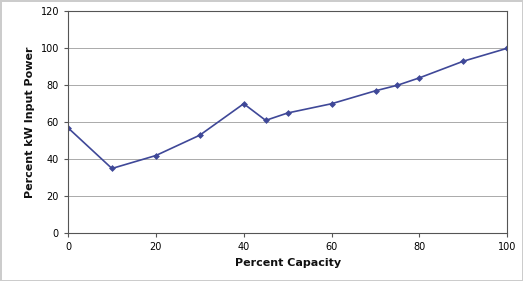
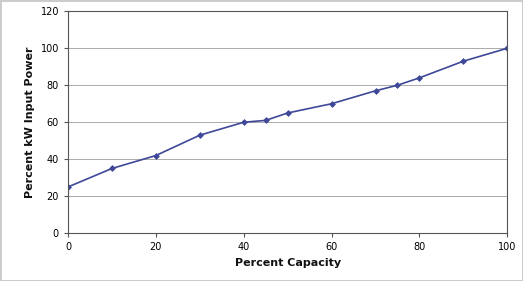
0: 57 -> 25
40: 70 -> 60
